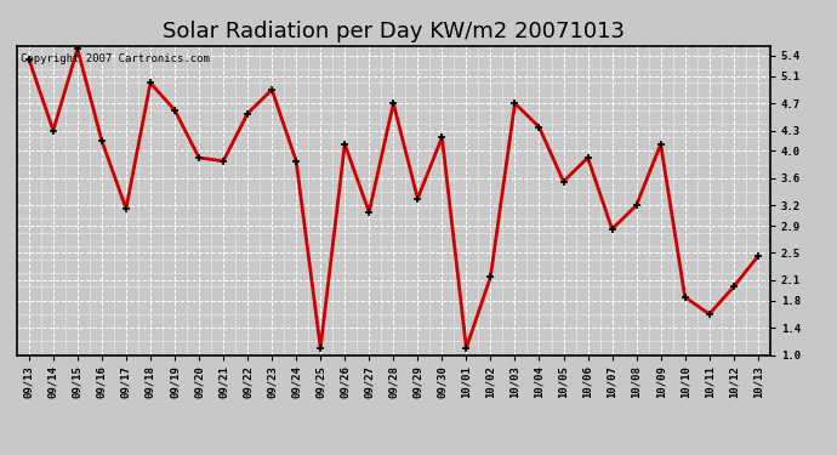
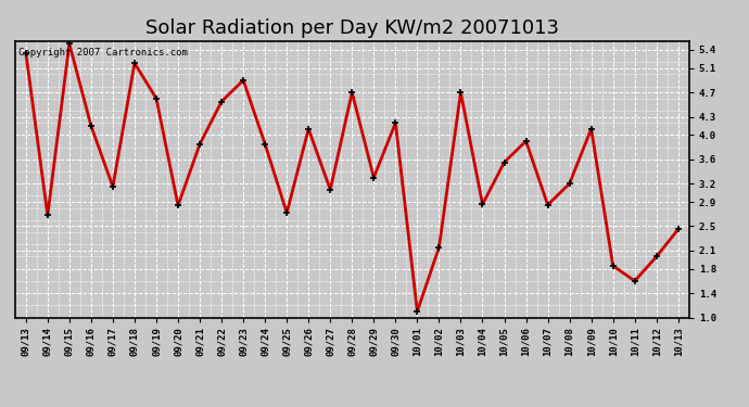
09/14: 4.30 -> 2.68
09/18: 5.00 -> 5.18
09/20: 3.90 -> 2.84
09/25: 1.10 -> 2.72
10/04: 4.35 -> 2.86
